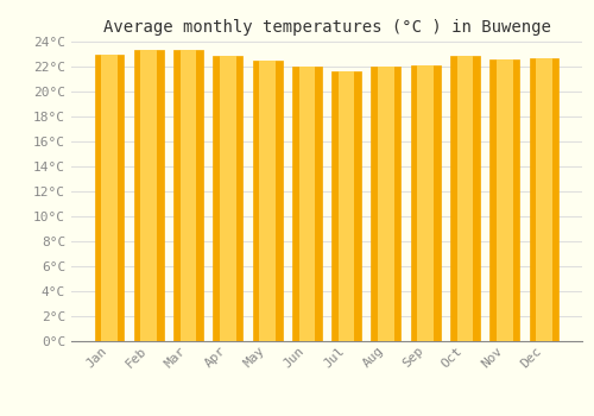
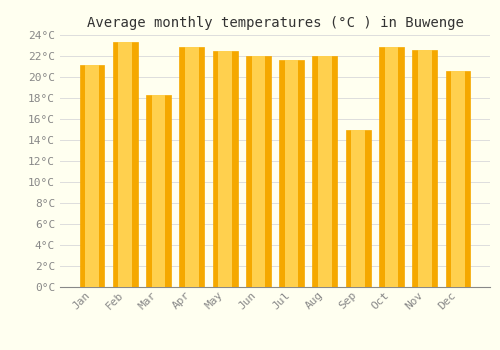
Jan: 23.0°C -> 21.1°C
Mar: 23.3°C -> 18.3°C
Sep: 22.1°C -> 15.0°C
Dec: 22.7°C -> 20.6°C
